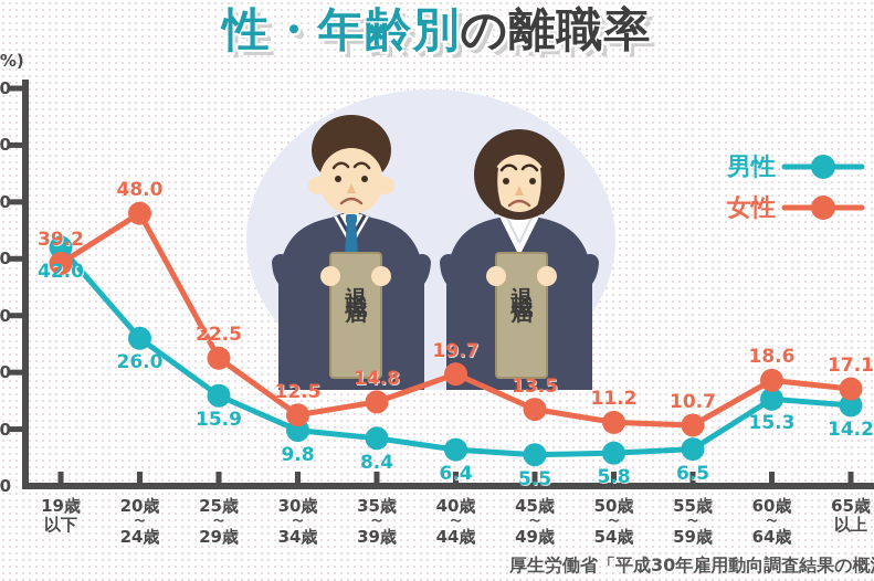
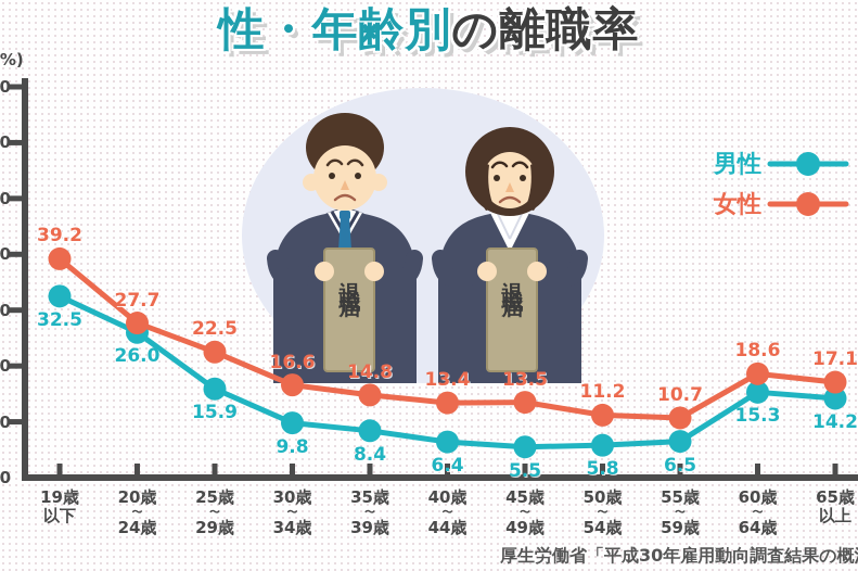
男性/19歳以下: 42.0 -> 32.5
女性/20歳〜24歳: 48.0 -> 27.7
女性/30歳〜34歳: 12.5 -> 16.6
女性/40歳〜44歳: 19.7 -> 13.4
